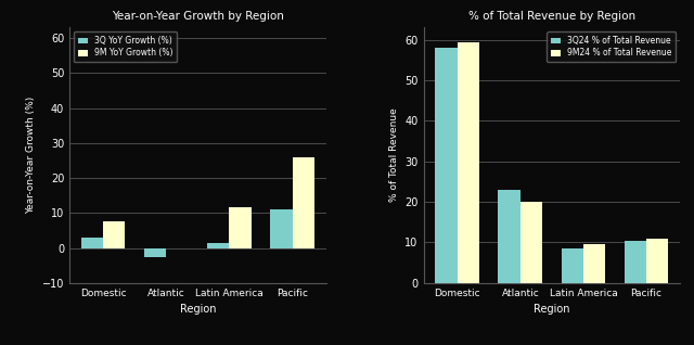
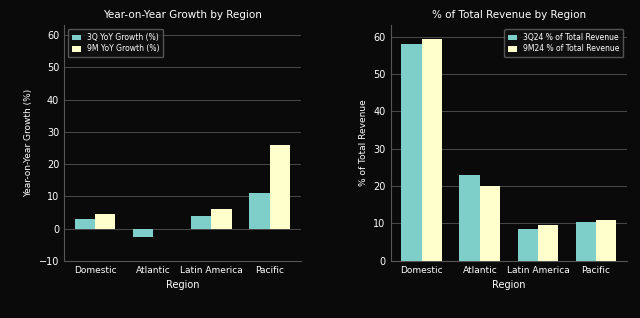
Year-on-Year Growth by Region/9M YoY Growth (%)/Domestic: 7.5 -> 4.5
Year-on-Year Growth by Region/3Q YoY Growth (%)/Latin America: 1.5 -> 4.0
Year-on-Year Growth by Region/9M YoY Growth (%)/Latin America: 11.5 -> 6.0
